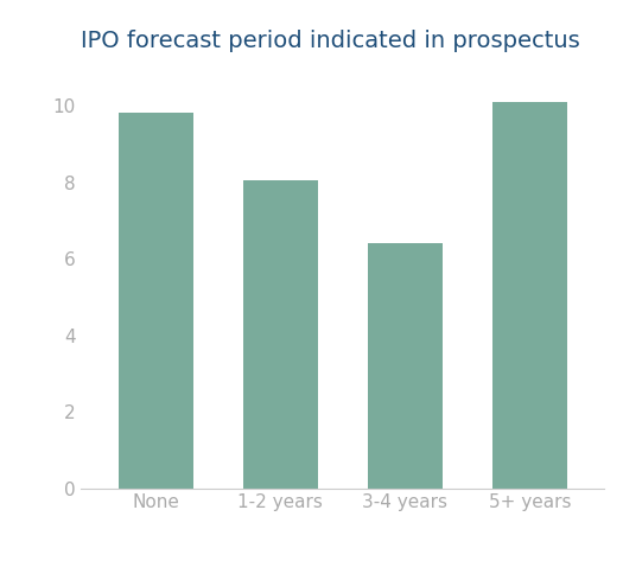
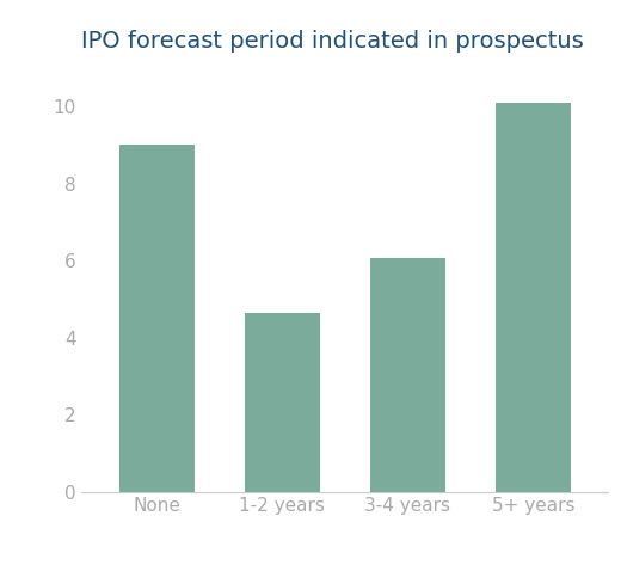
None: 9.80 -> 9.00
1-2 years: 8.05 -> 4.65
3-4 years: 6.40 -> 6.05
